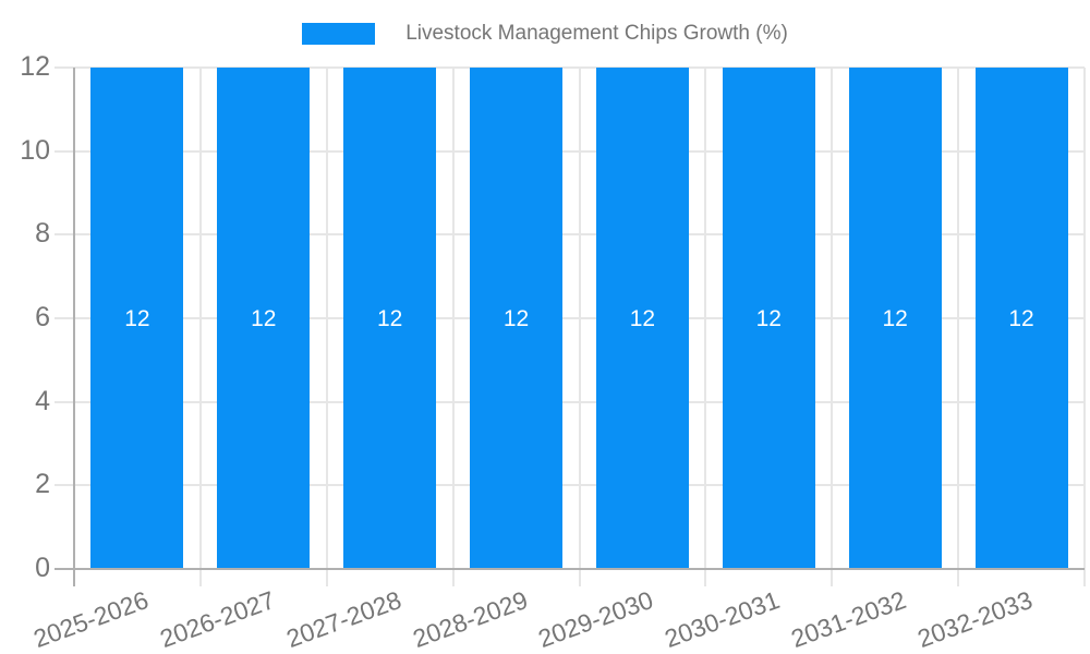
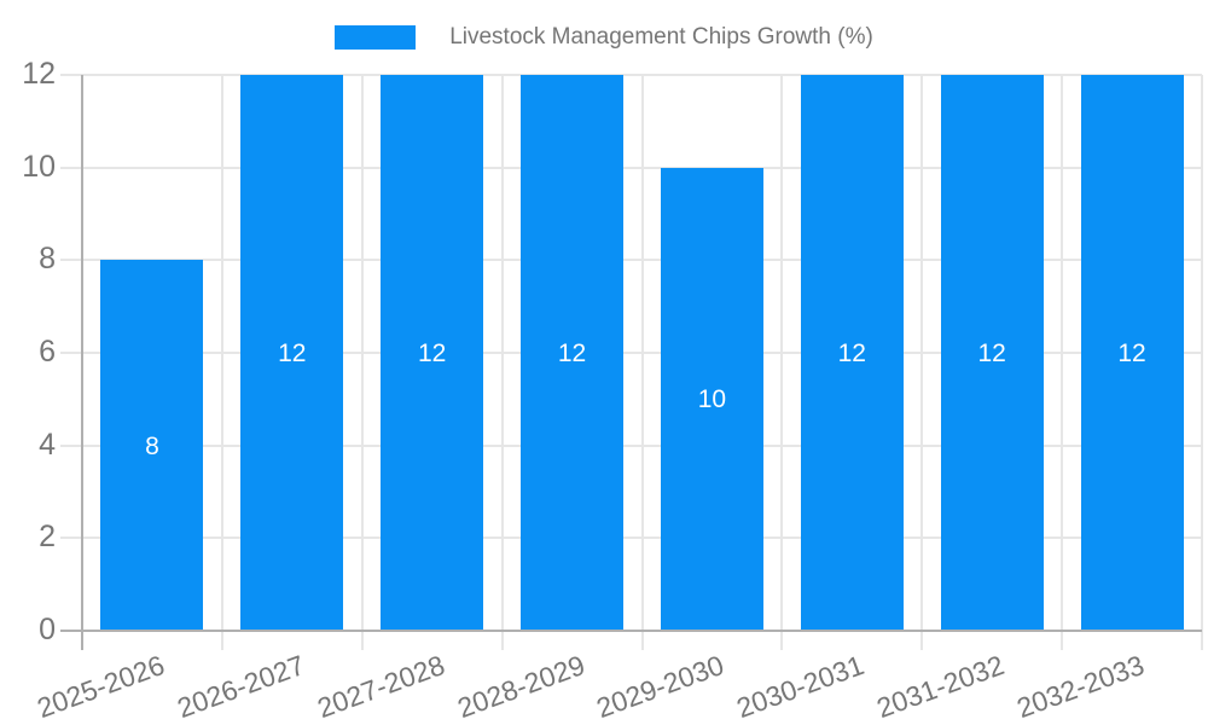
2025-2026: 12 -> 8
2029-2030: 12 -> 10
